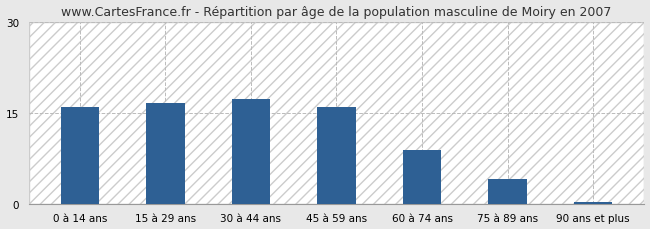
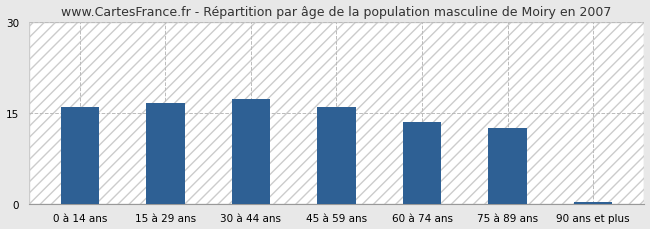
60 à 74 ans: 8.8 -> 13.5
75 à 89 ans: 4.0 -> 12.5
